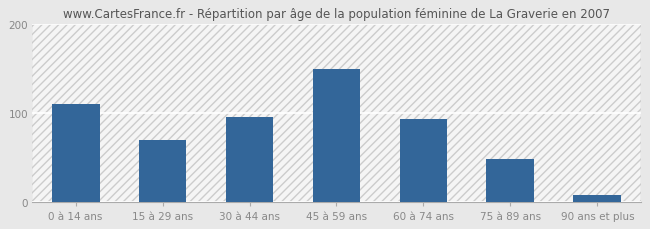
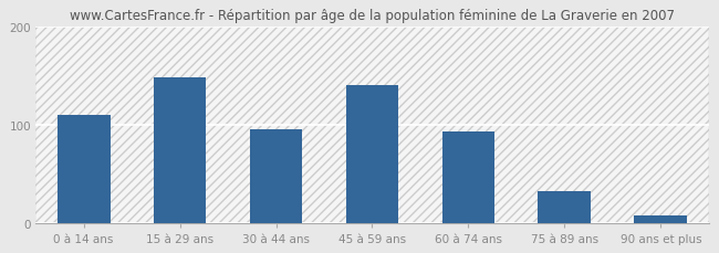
15 à 29 ans: 70 -> 148
45 à 59 ans: 150 -> 140
75 à 89 ans: 48 -> 32
